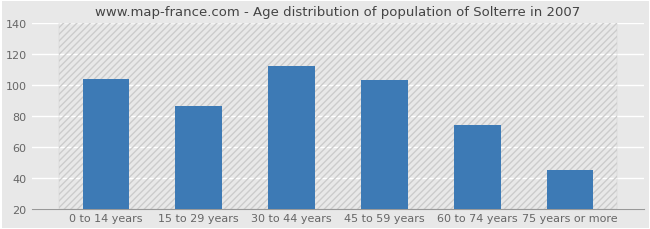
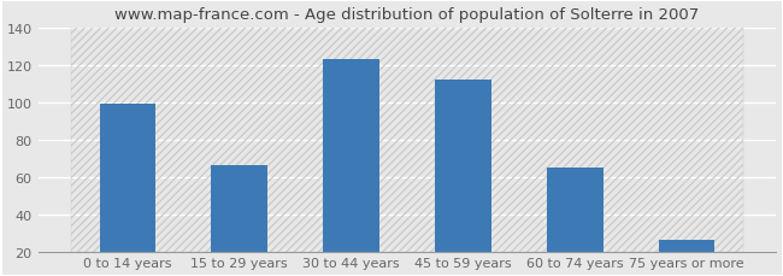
0 to 14 years: 104 -> 99
15 to 29 years: 86 -> 66
30 to 44 years: 112 -> 123
45 to 59 years: 103 -> 112
60 to 74 years: 74 -> 65
75 years or more: 45 -> 26
